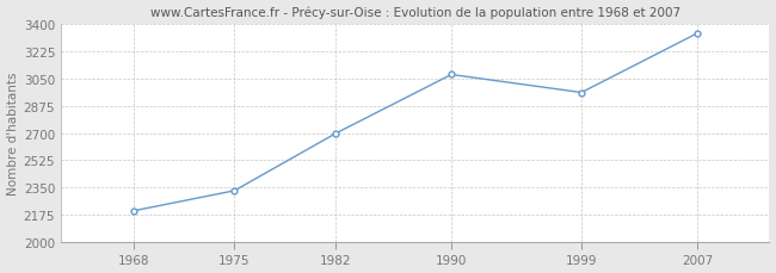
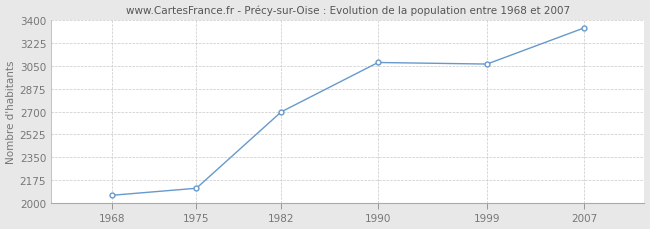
1968: 2200 -> 2060
1975: 2330 -> 2110
1999: 2960 -> 3060
